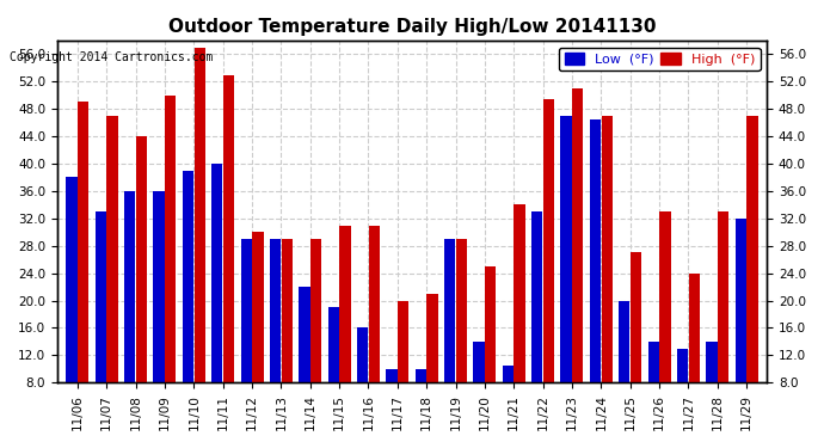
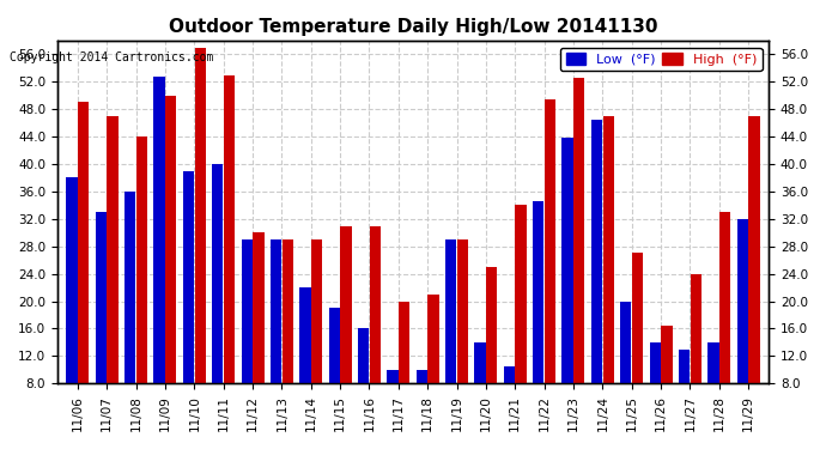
Low (°F)/11/09: 36.0 -> 52.8
Low (°F)/11/22: 33.0 -> 34.6
Low (°F)/11/23: 47.0 -> 43.8
High (°F)/11/23: 51.0 -> 52.6
High (°F)/11/26: 33.0 -> 16.4
